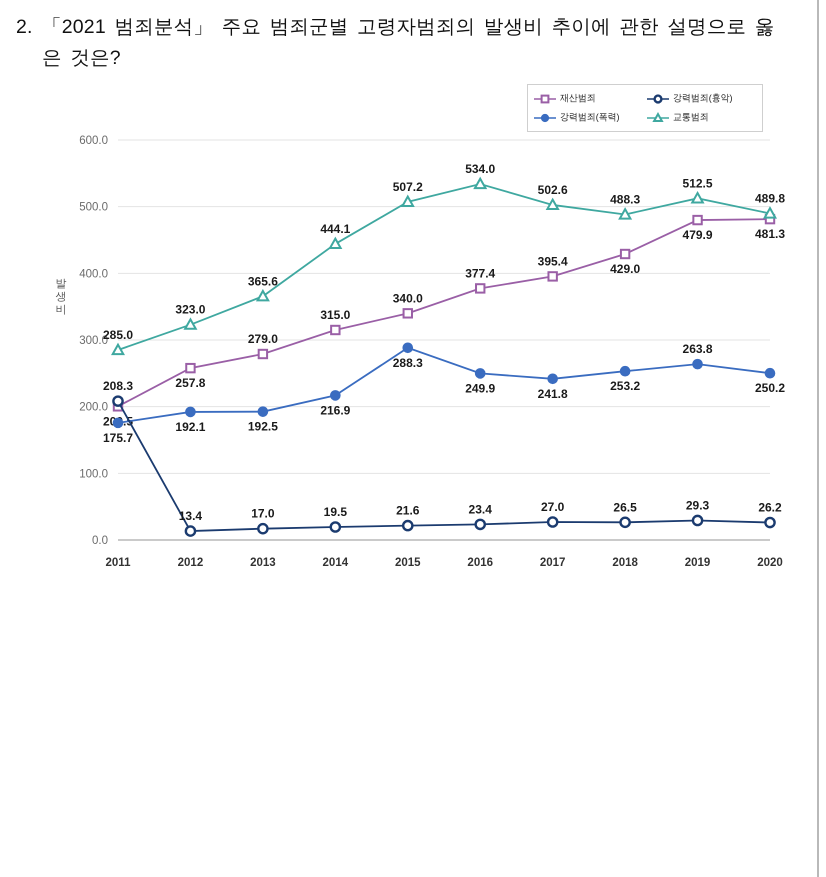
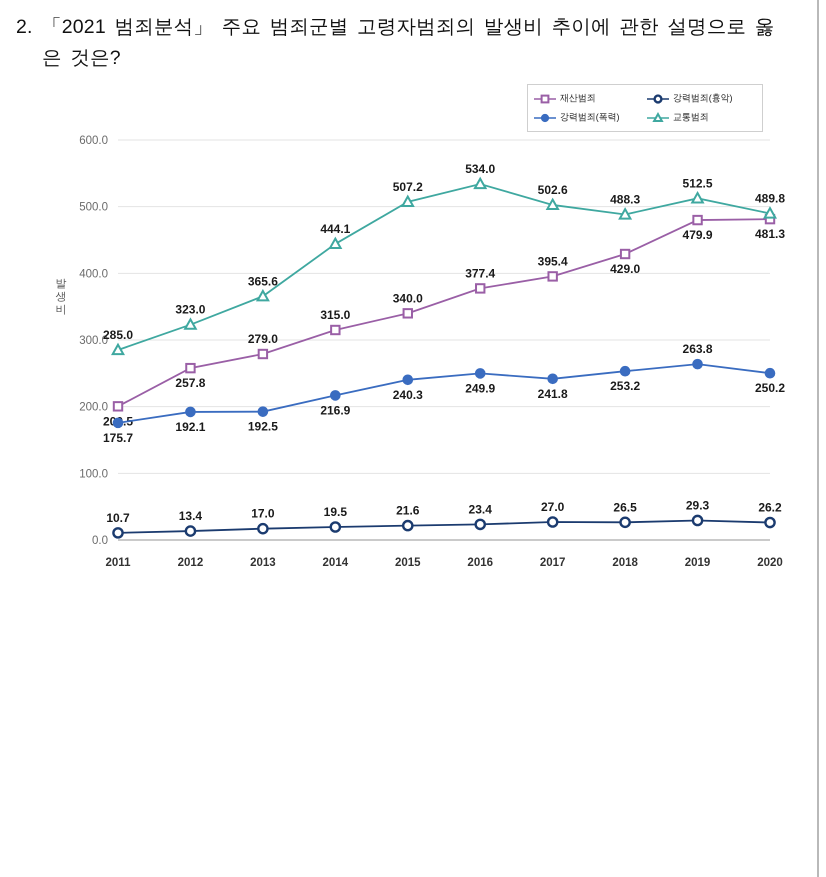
강력범죄(흉악)/2011: 208.3 -> 10.7
강력범죄(폭력)/2015: 288.3 -> 240.3
